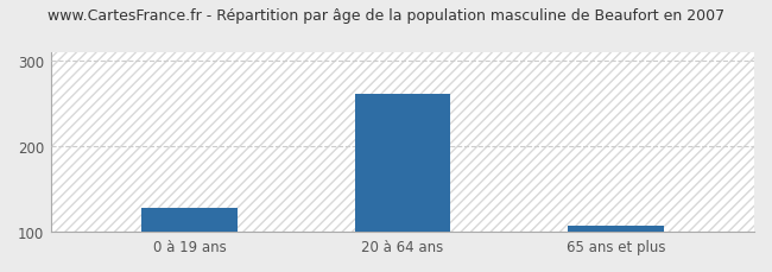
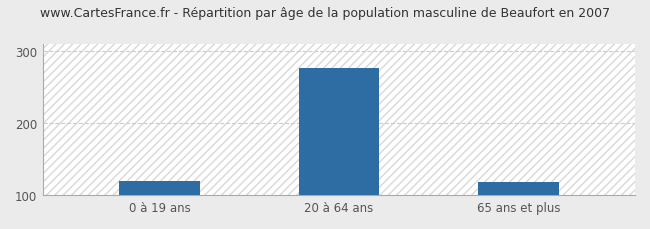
0 à 19 ans: 128 -> 120
20 à 64 ans: 262 -> 276
65 ans et plus: 107 -> 118
